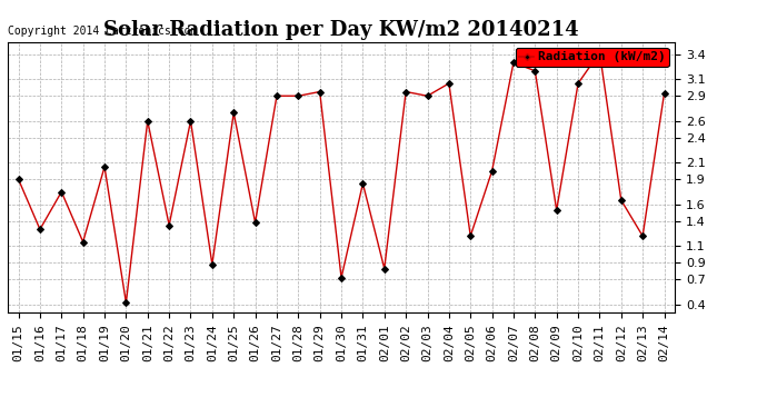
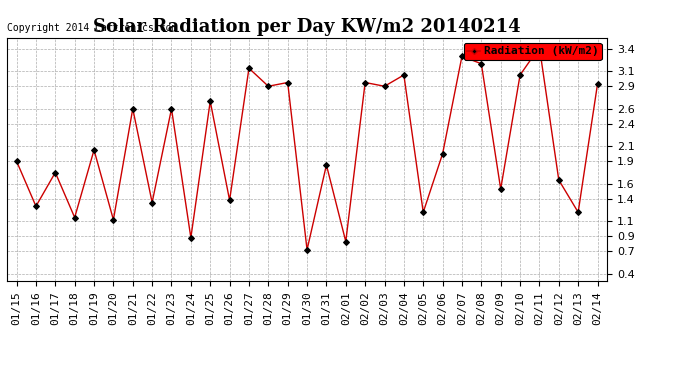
01/20: 0.42 -> 1.12
01/27: 2.90 -> 3.14
